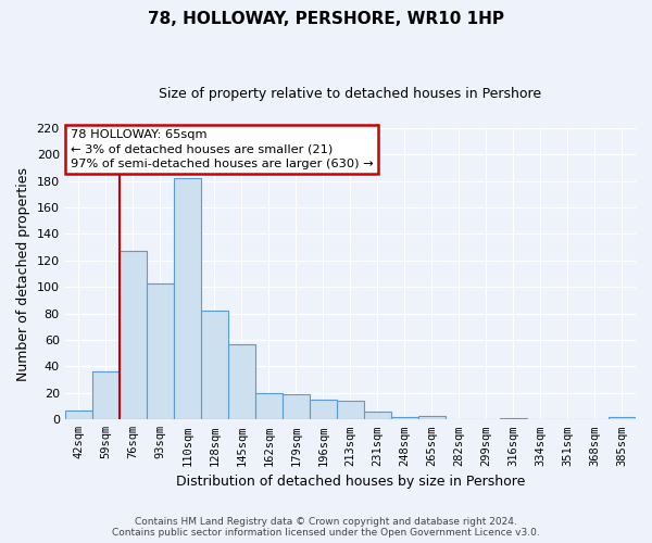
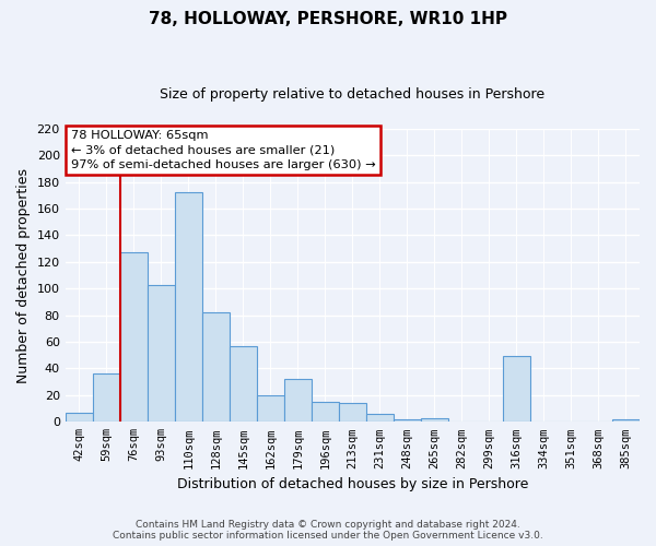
110sqm: 182 -> 172
179sqm: 19 -> 32
316sqm: 1 -> 49
